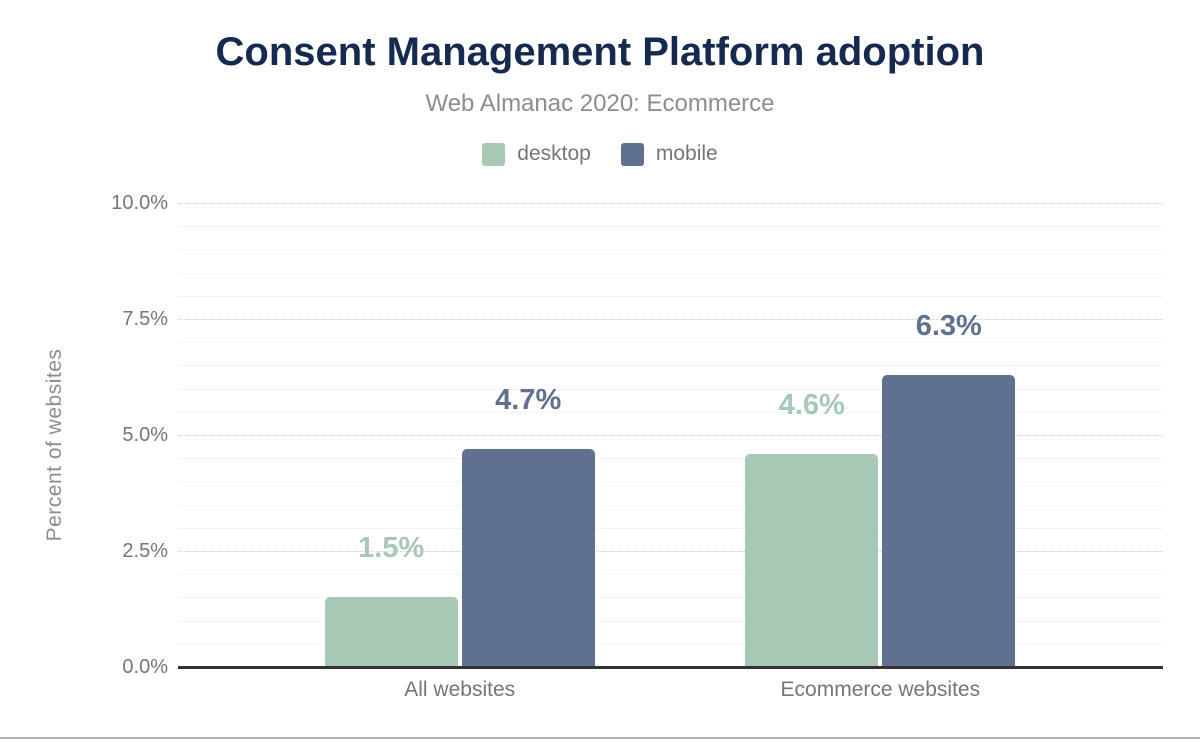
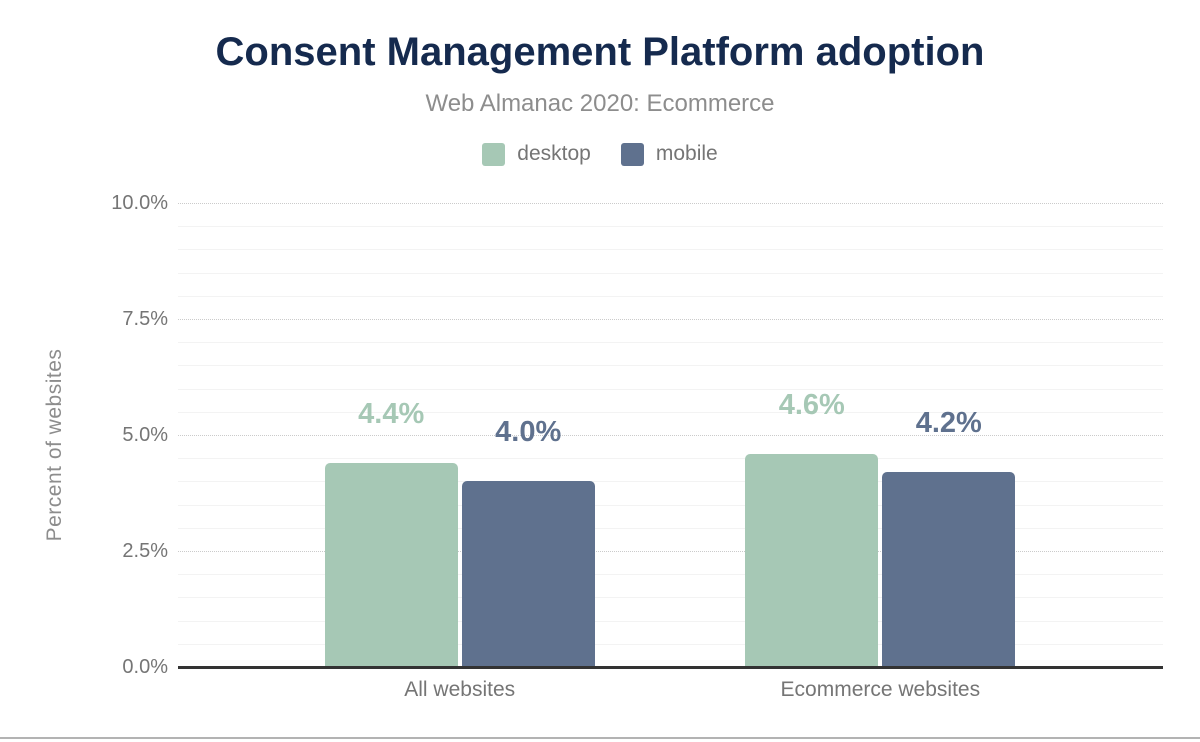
desktop/All websites: 1.5% -> 4.4%
mobile/All websites: 4.7% -> 4.0%
mobile/Ecommerce websites: 6.3% -> 4.2%
